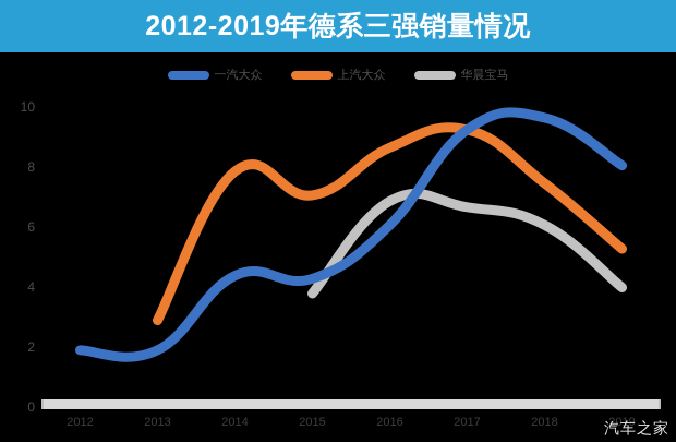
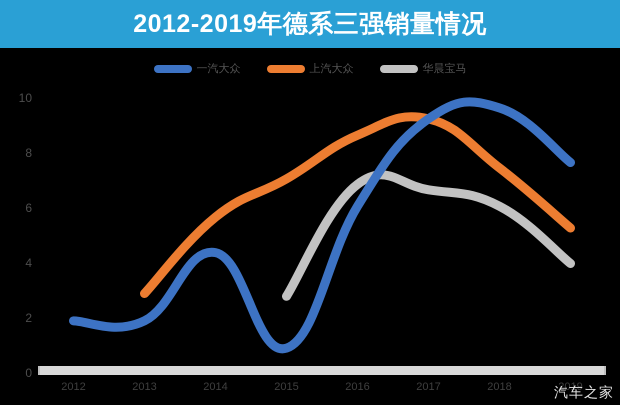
上汽大众/2014: 7.8 -> 5.6
一汽大众/2015: 4.2 -> 0.8
华晨宝马/2015: 3.7 -> 2.7
一汽大众/2019: 8.0 -> 7.6
